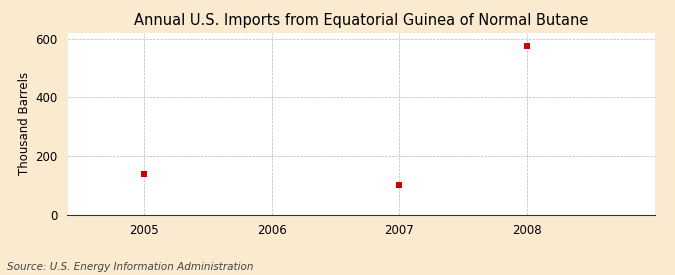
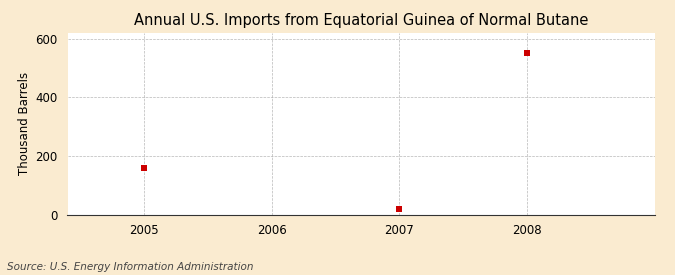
2005: 140 -> 160
2007: 100 -> 20
2008: 575 -> 551
